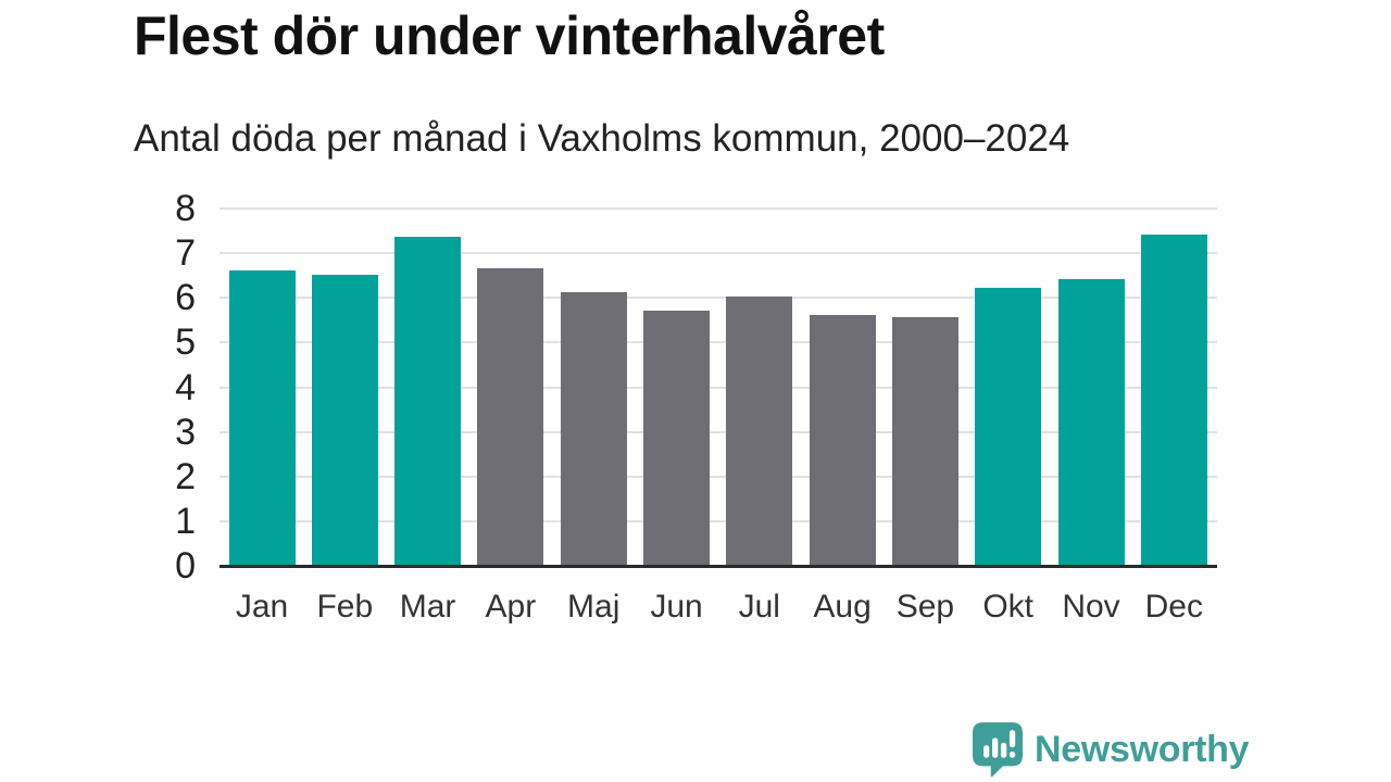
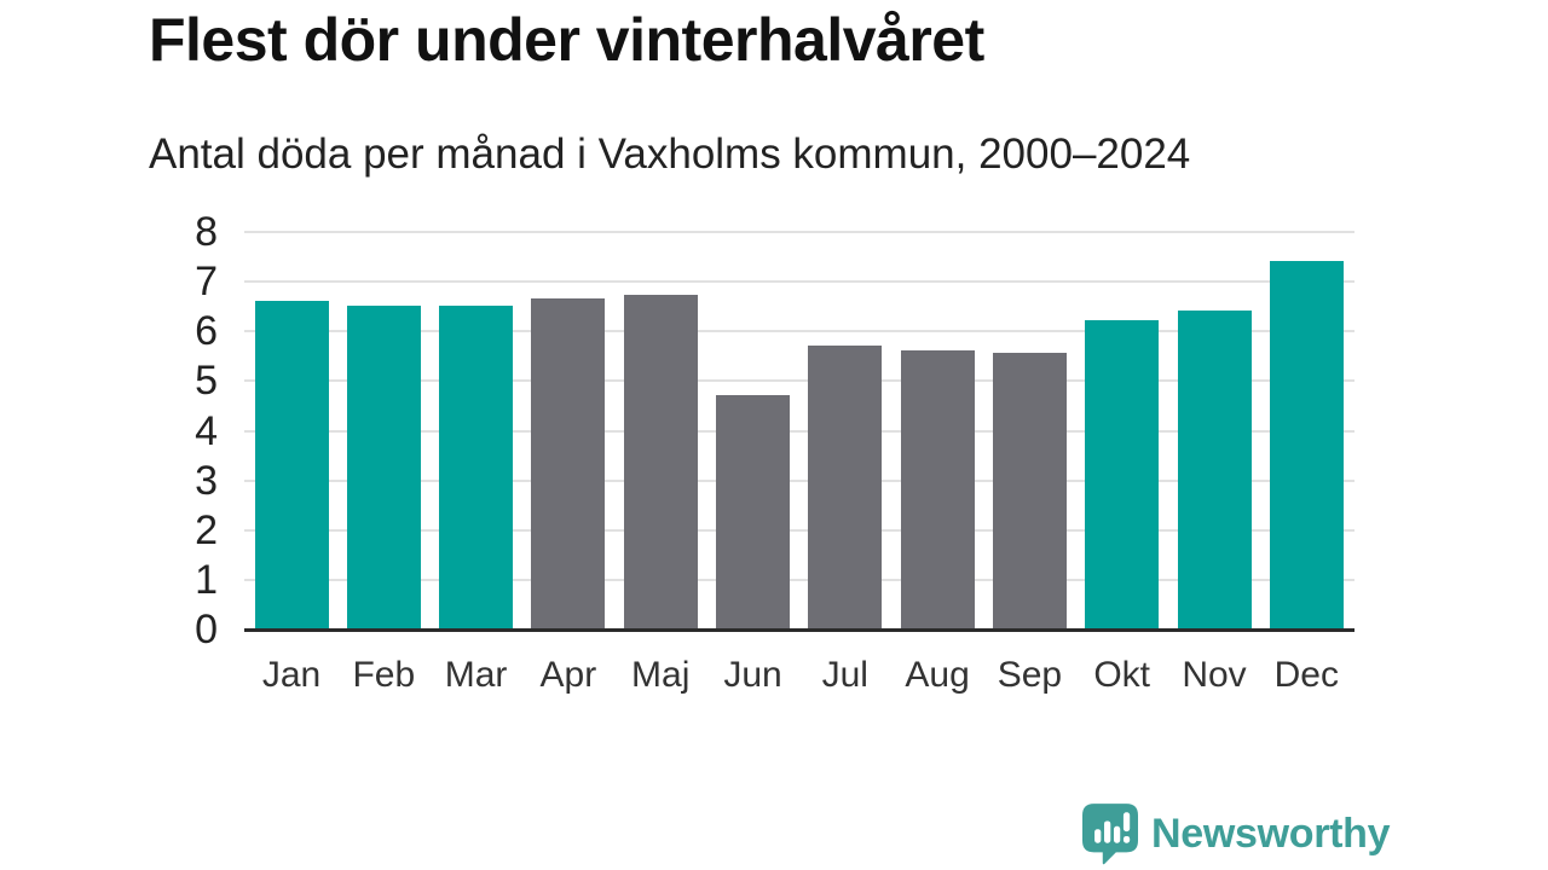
Mar: 7.3 -> 6.5
Maj: 6.1 -> 6.7
Jun: 5.7 -> 4.7
Jul: 6.0 -> 5.7
